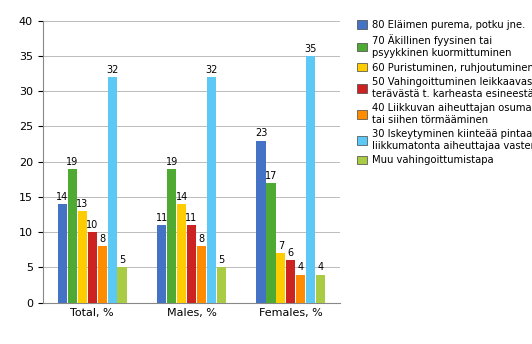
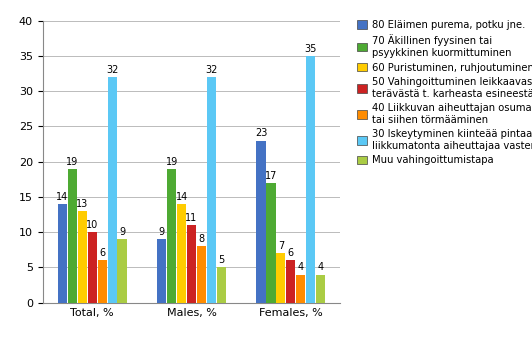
40 Liikkuvan aiheuttajan osuma tai siihen törmääminen/Total, %: 8 -> 6
Muu vahingoittumistapa/Total, %: 5 -> 9
80 Eläimen purema, potku jne./Males, %: 11 -> 9
